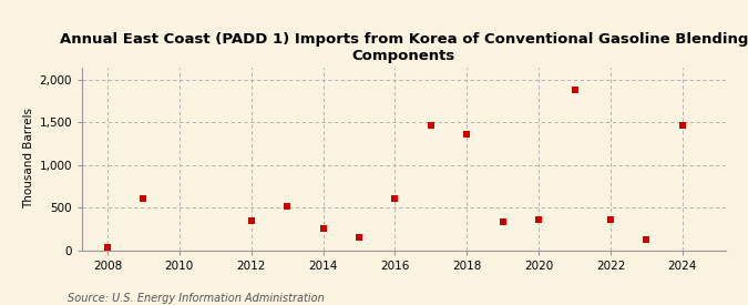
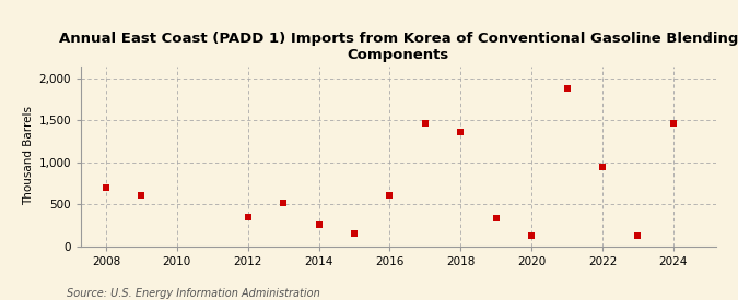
2008: 30 -> 700
2020: 360 -> 120
2022: 360 -> 940
